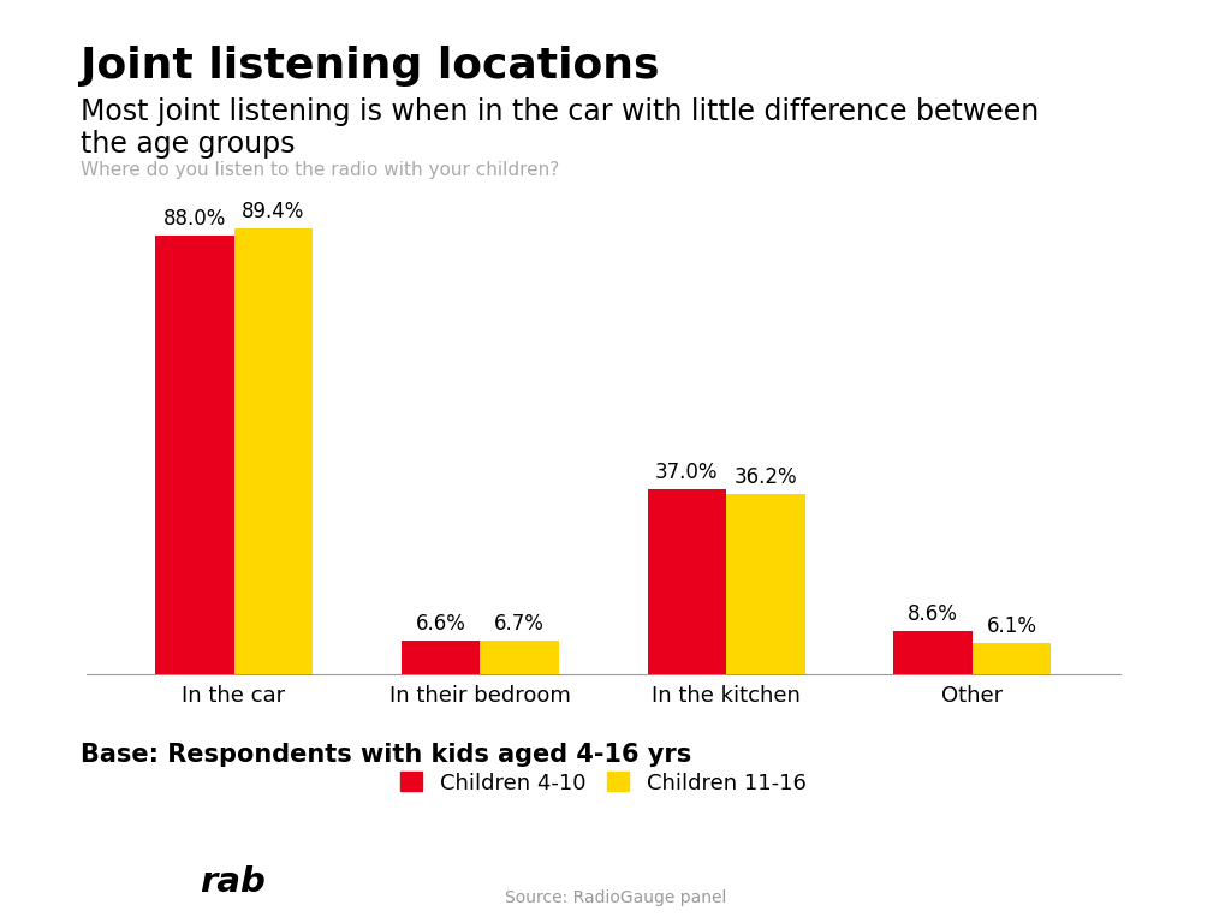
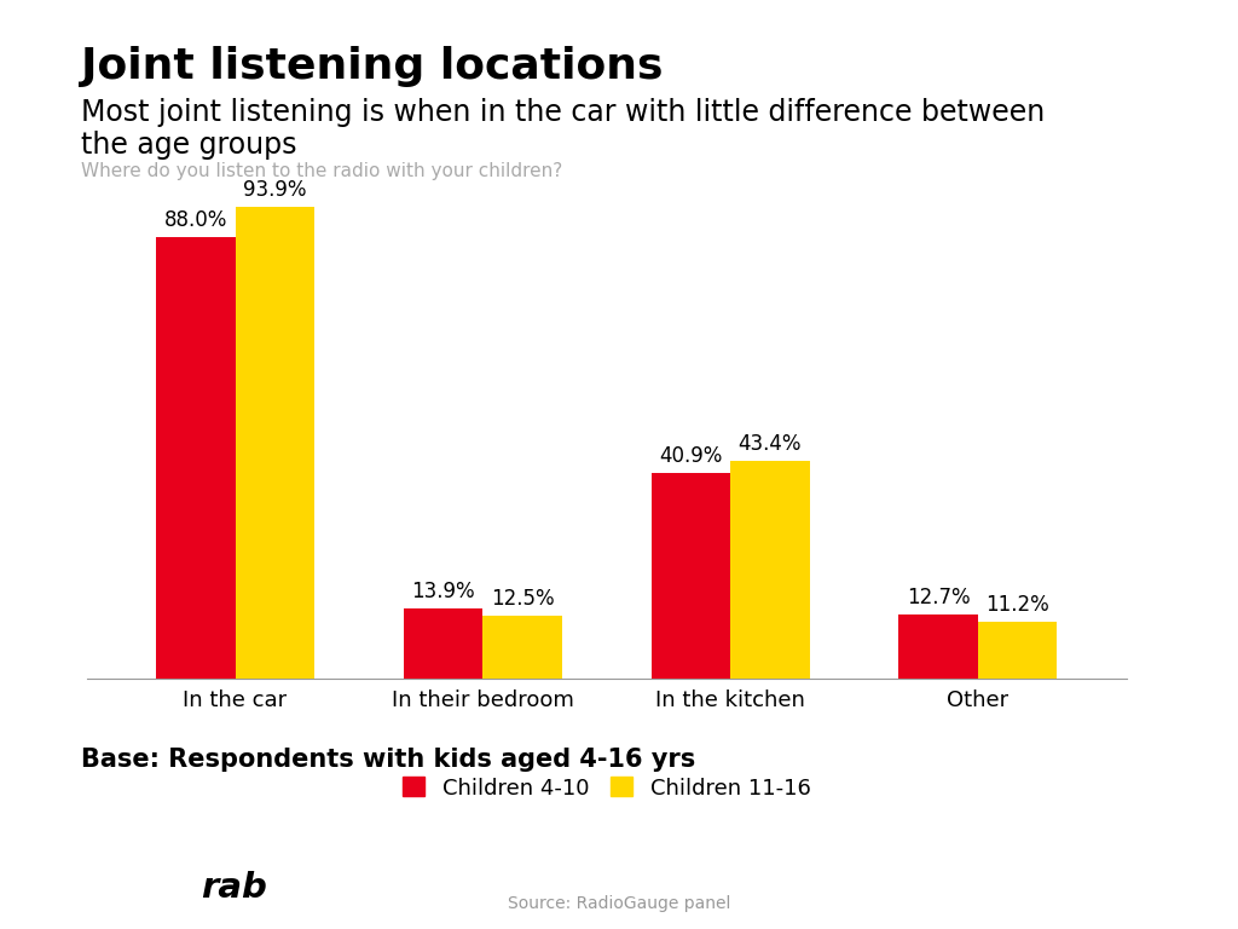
Children 11-16/In the car: 89.4% -> 93.9%
Children 4-10/In their bedroom: 6.6% -> 13.9%
Children 11-16/In their bedroom: 6.7% -> 12.5%
Children 4-10/In the kitchen: 37.0% -> 40.9%
Children 11-16/In the kitchen: 36.2% -> 43.4%
Children 4-10/Other: 8.6% -> 12.7%
Children 11-16/Other: 6.1% -> 11.2%
